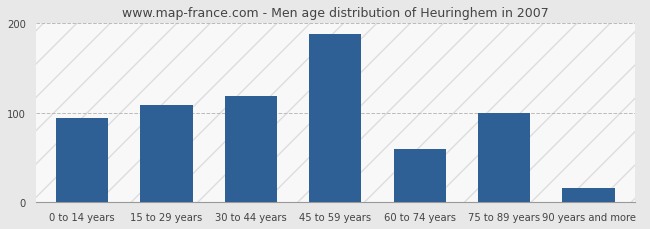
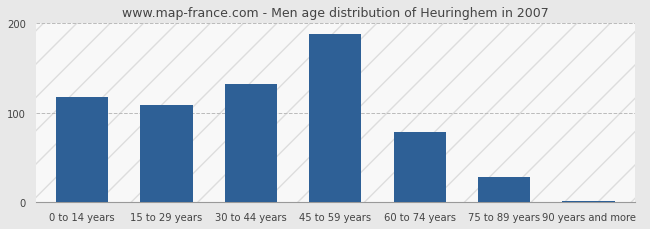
0 to 14 years: 94 -> 117
30 to 44 years: 118 -> 132
60 to 74 years: 60 -> 78
75 to 89 years: 100 -> 28
90 years and more: 16 -> 2
